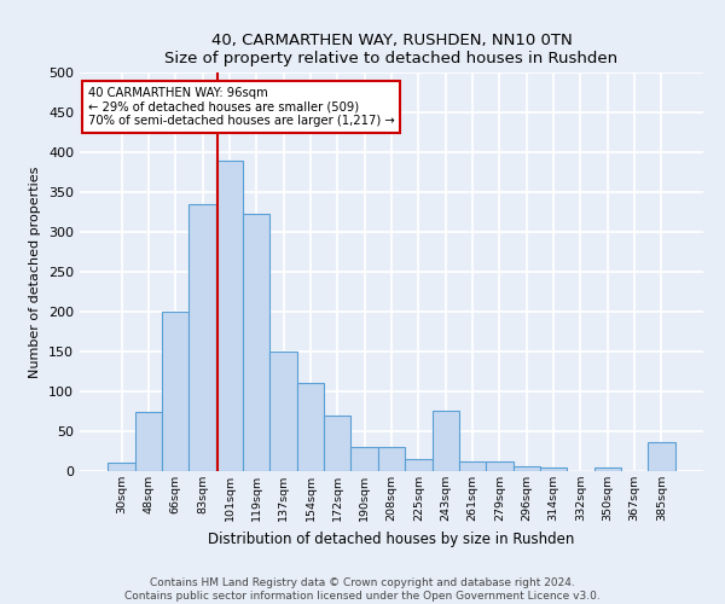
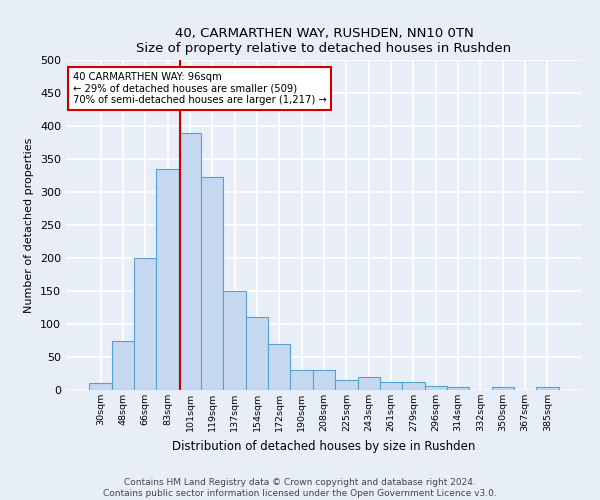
243sqm: 76 -> 20
385sqm: 36 -> 5
